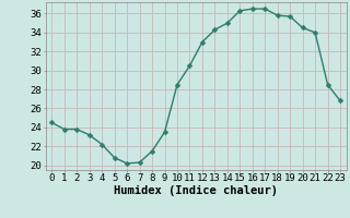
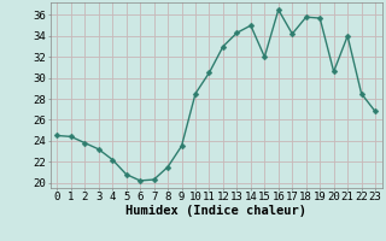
1: 23.8 -> 24.4
15: 36.3 -> 32.0
17: 36.5 -> 34.2
20: 34.5 -> 30.6
